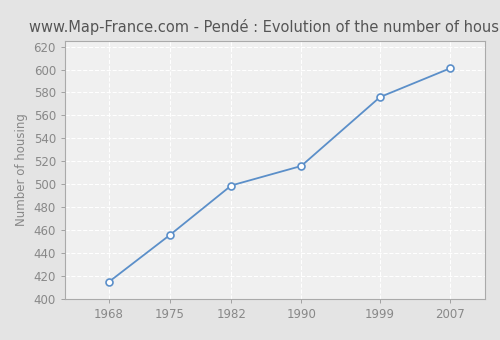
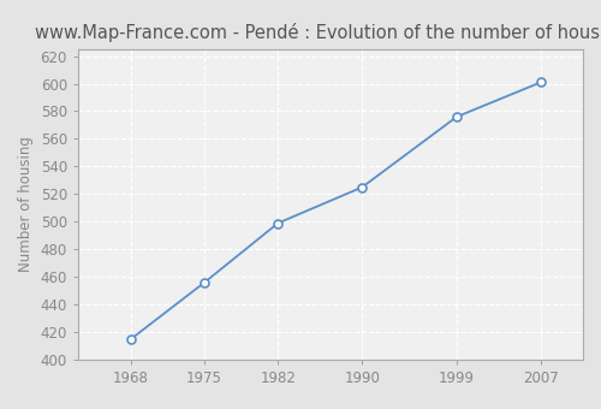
1990: 516 -> 525
